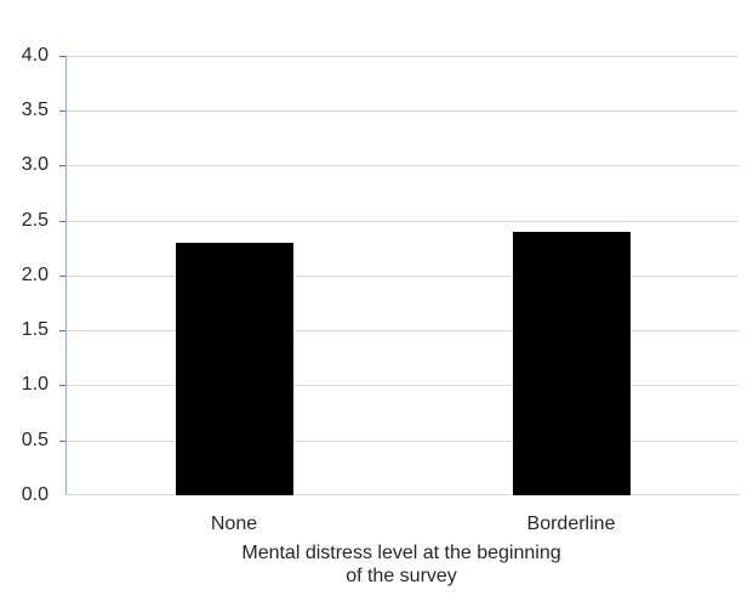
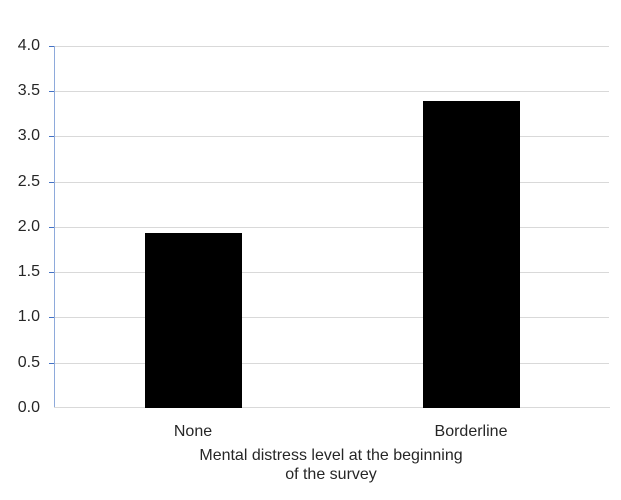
None: 2.3 -> 1.9
Borderline: 2.4 -> 3.4
